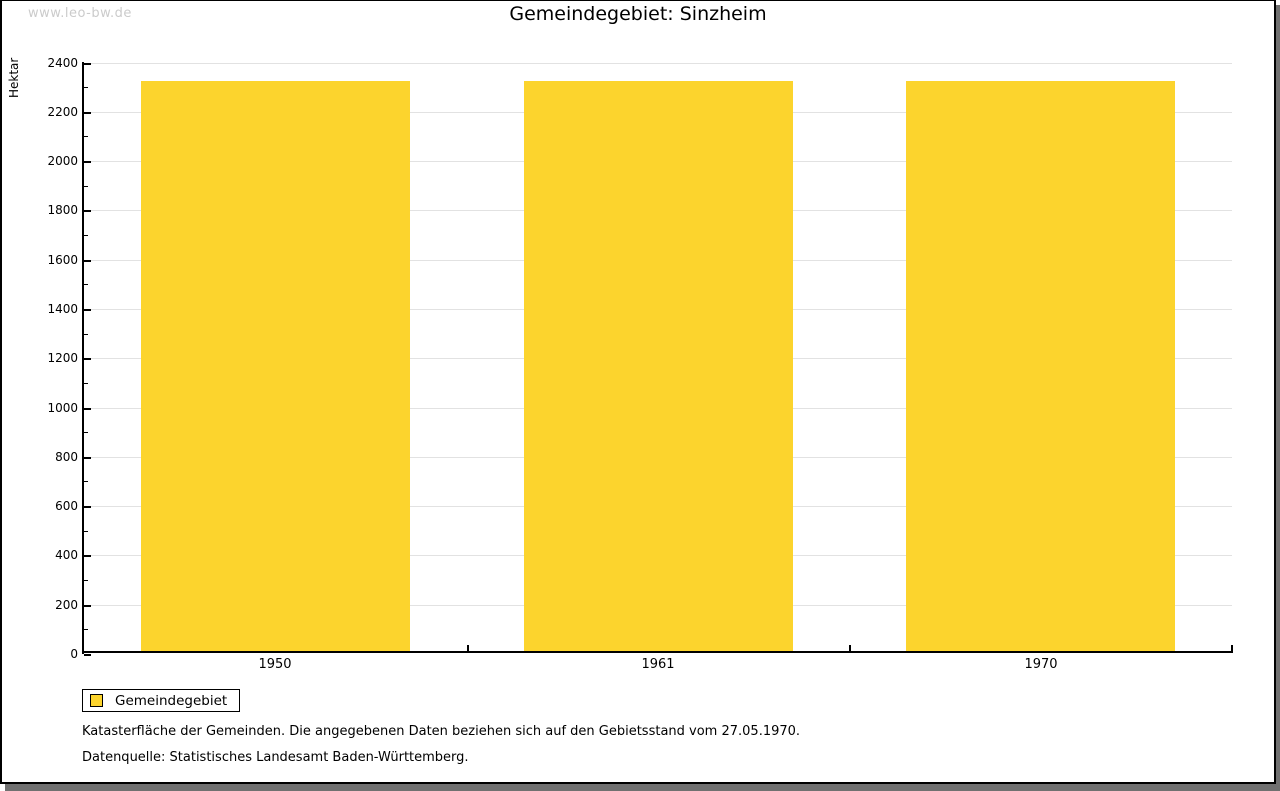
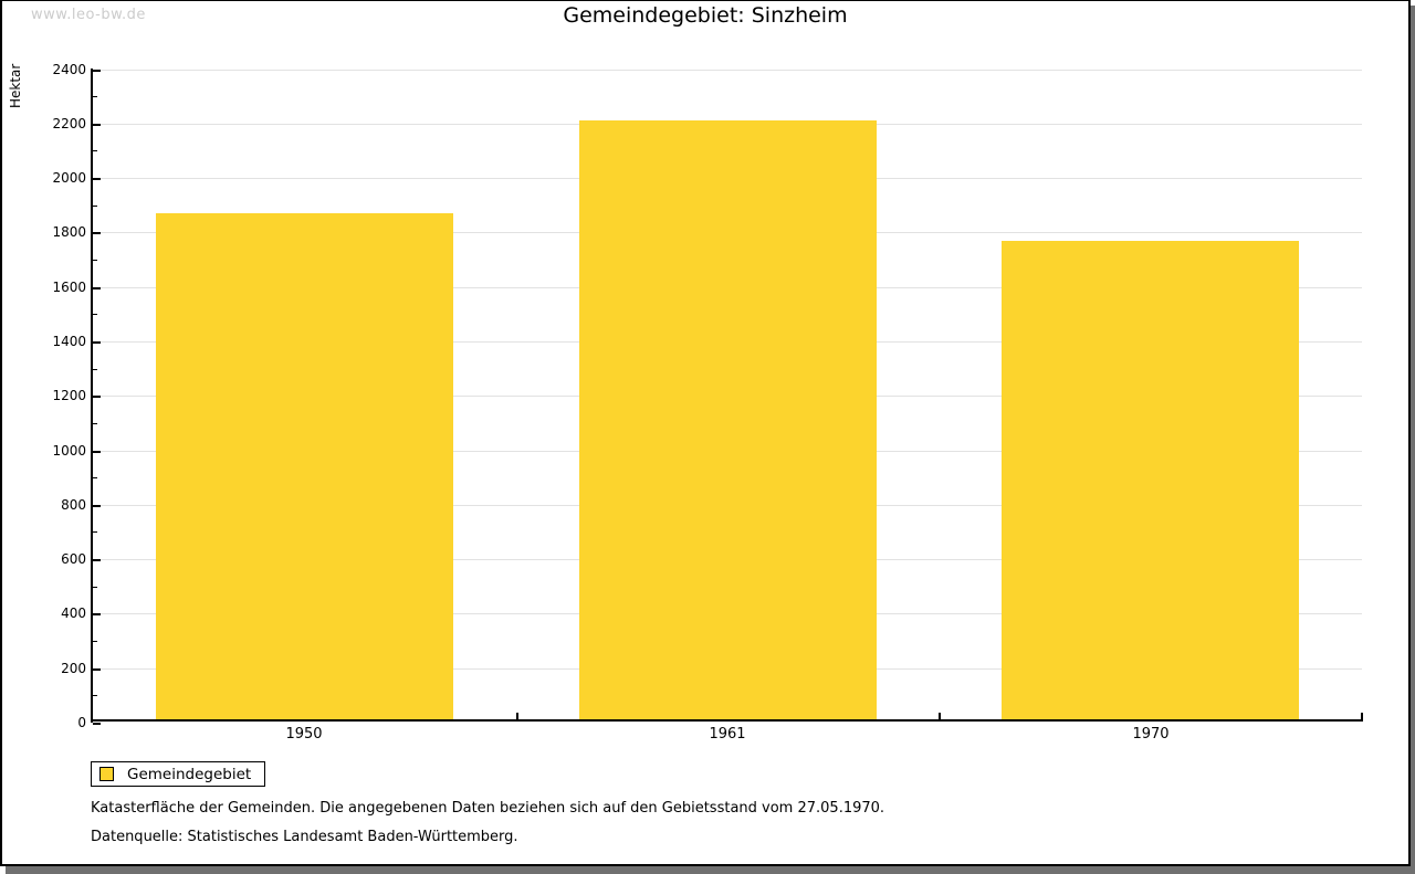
1950: 2320 -> 1870
1961: 2320 -> 2210
1970: 2320 -> 1770
